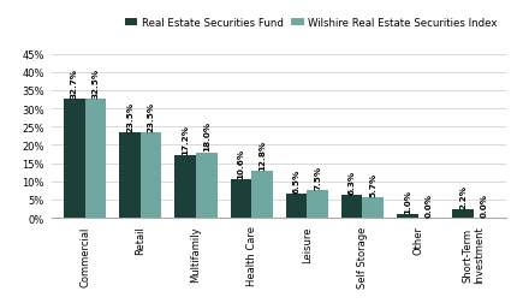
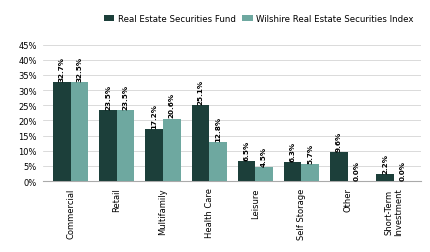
Wilshire Real Estate Securities Index/Multifamily: 18.0% -> 20.6%
Real Estate Securities Fund/Health Care: 10.6% -> 25.1%
Wilshire Real Estate Securities Index/Leisure: 7.5% -> 4.5%
Real Estate Securities Fund/Other: 1.0% -> 9.6%
